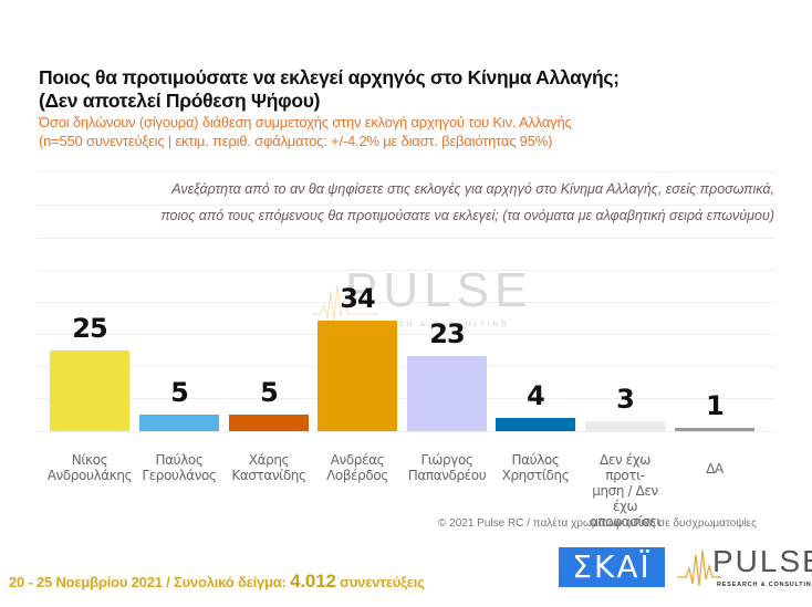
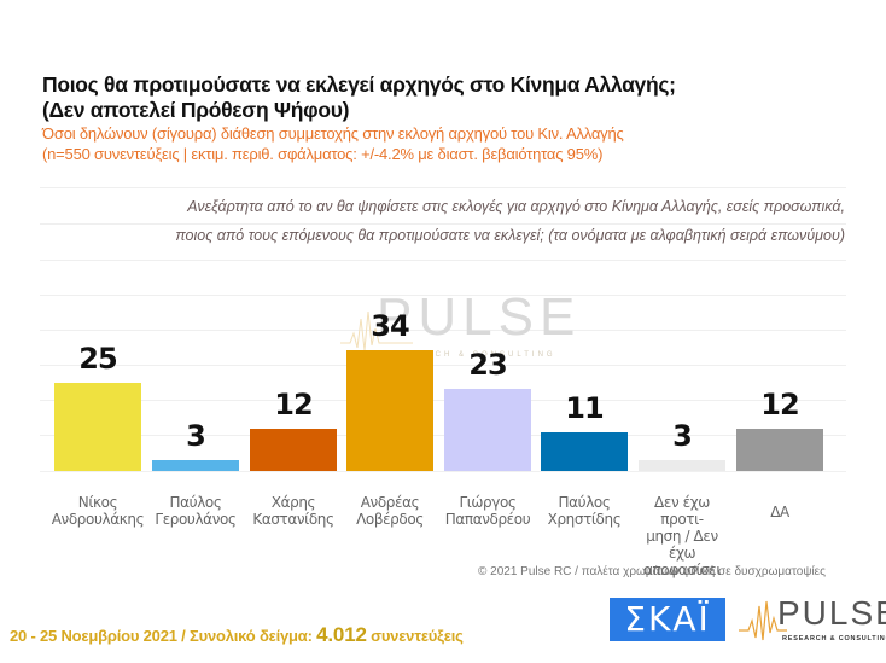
Παύλος Γερουλάνος: 5 -> 3
Χάρης Καστανίδης: 5 -> 12
Παύλος Χρηστίδης: 4 -> 11
ΔΑ: 1 -> 12
